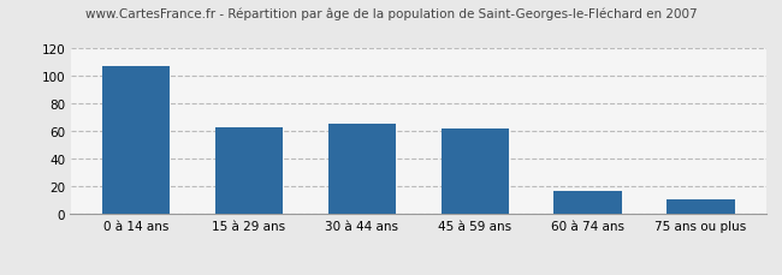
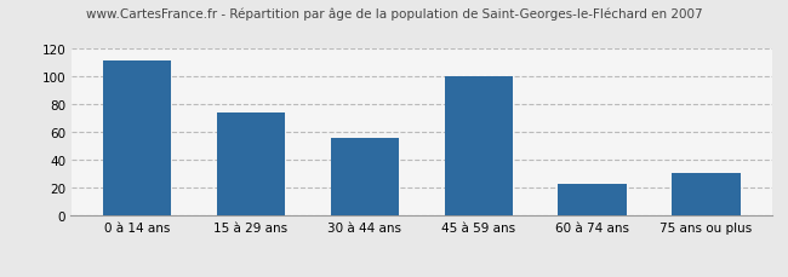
0 à 14 ans: 107 -> 112
15 à 29 ans: 63 -> 74
30 à 44 ans: 66 -> 56
45 à 59 ans: 62 -> 100
60 à 74 ans: 17 -> 23
75 ans ou plus: 11 -> 31
